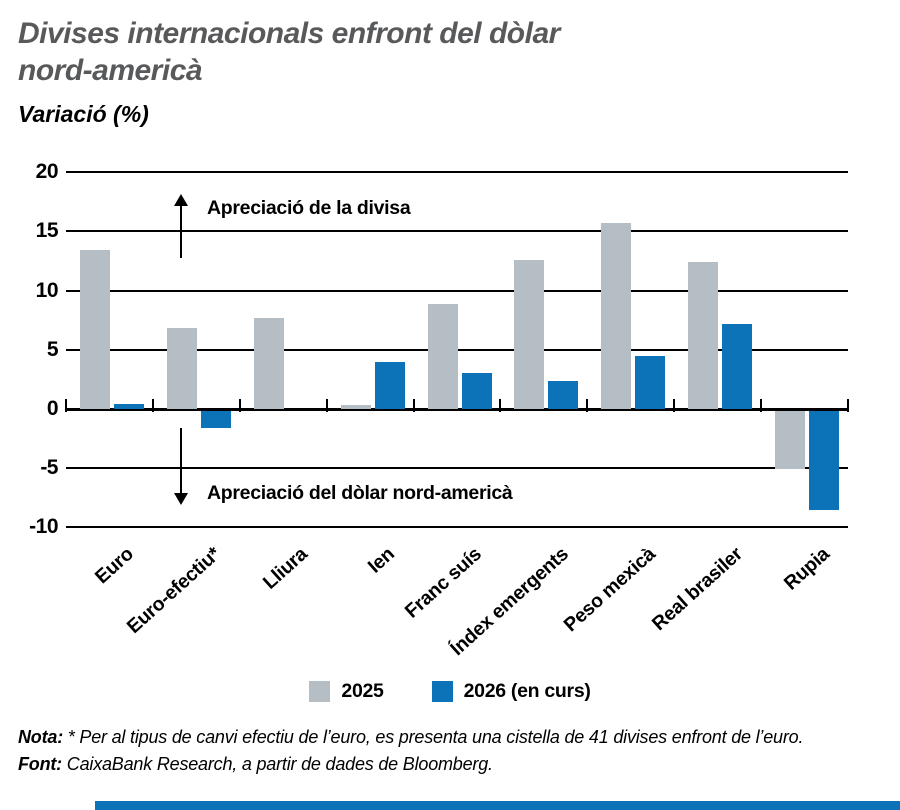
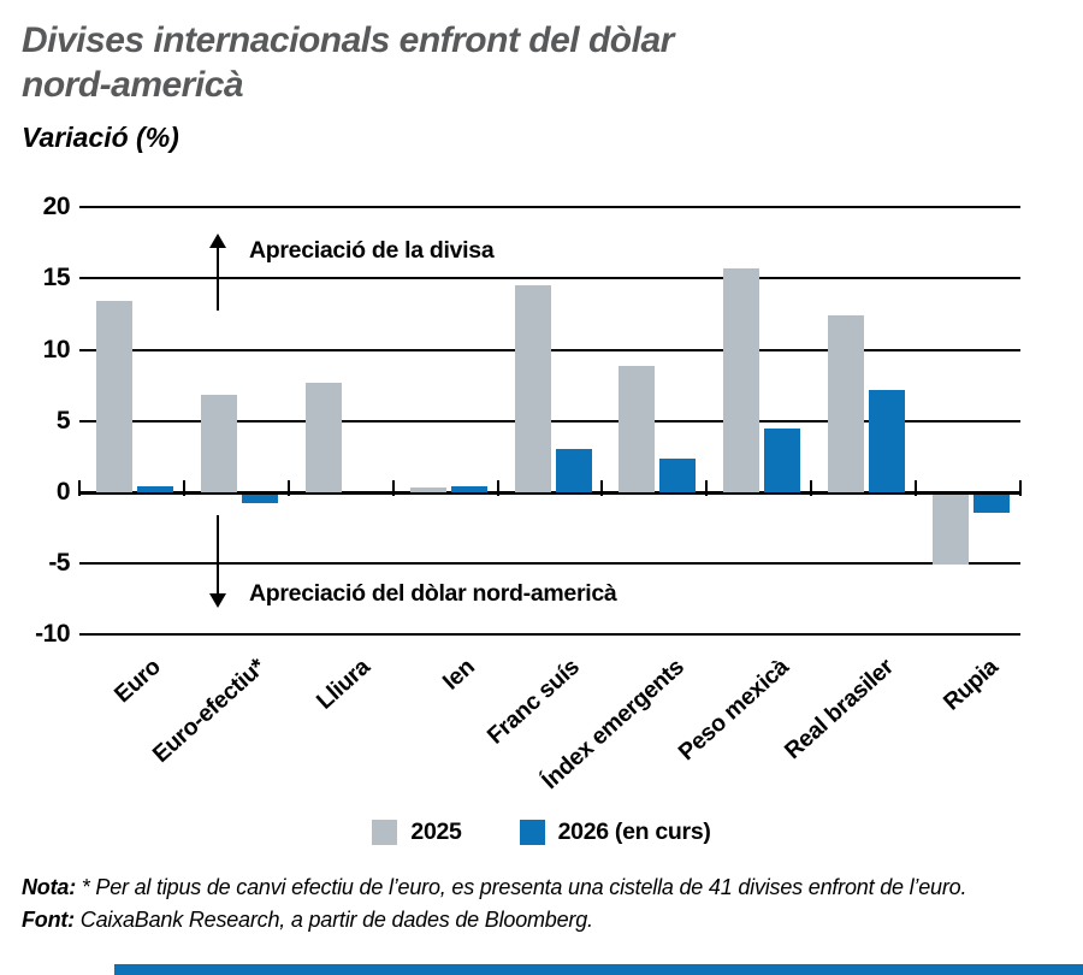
2026 (en curs)/Euro-efectiu*: -1.5 -> -0.6
2026 (en curs)/Ien: 4.0 -> 0.4
2025/Franc suís: 8.9 -> 14.5
2025/Índex emergents: 12.6 -> 8.9
2026 (en curs)/Rupia: -8.4 -> -1.3
